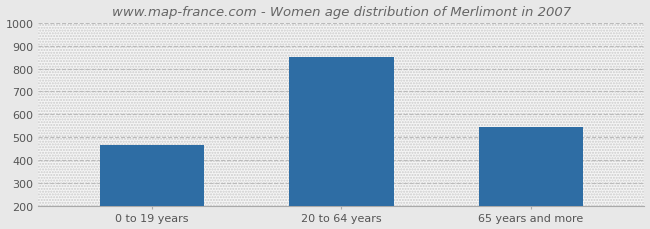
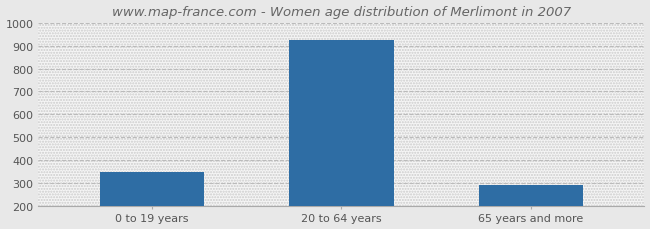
0 to 19 years: 465 -> 348
20 to 64 years: 850 -> 924
65 years and more: 545 -> 292
